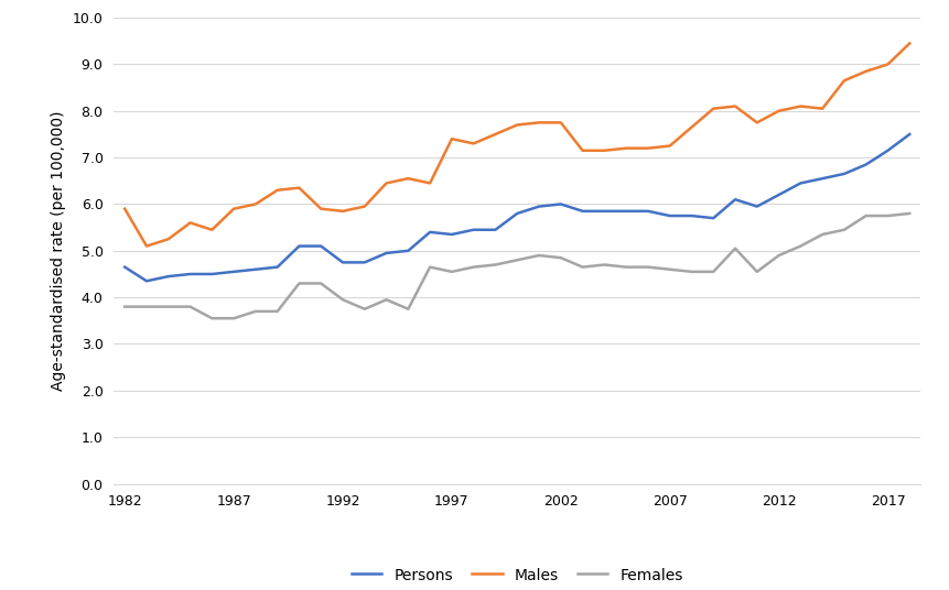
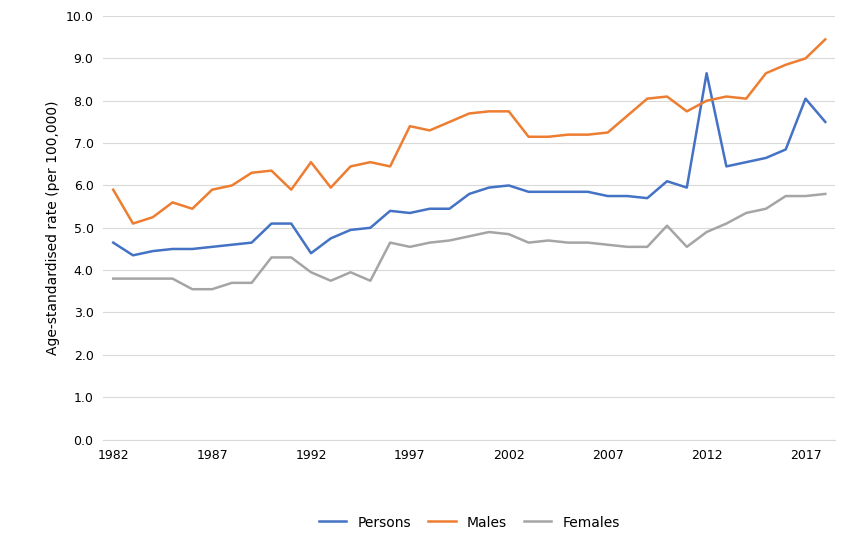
Persons/1992: 4.75 -> 4.40
Males/1992: 5.85 -> 6.55
Persons/2012: 6.20 -> 8.65
Persons/2017: 7.15 -> 8.05
